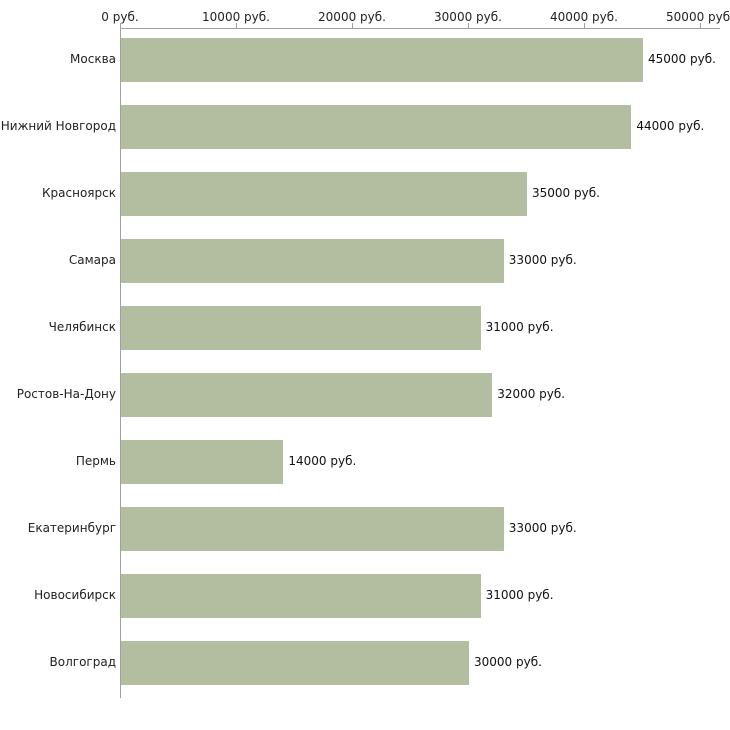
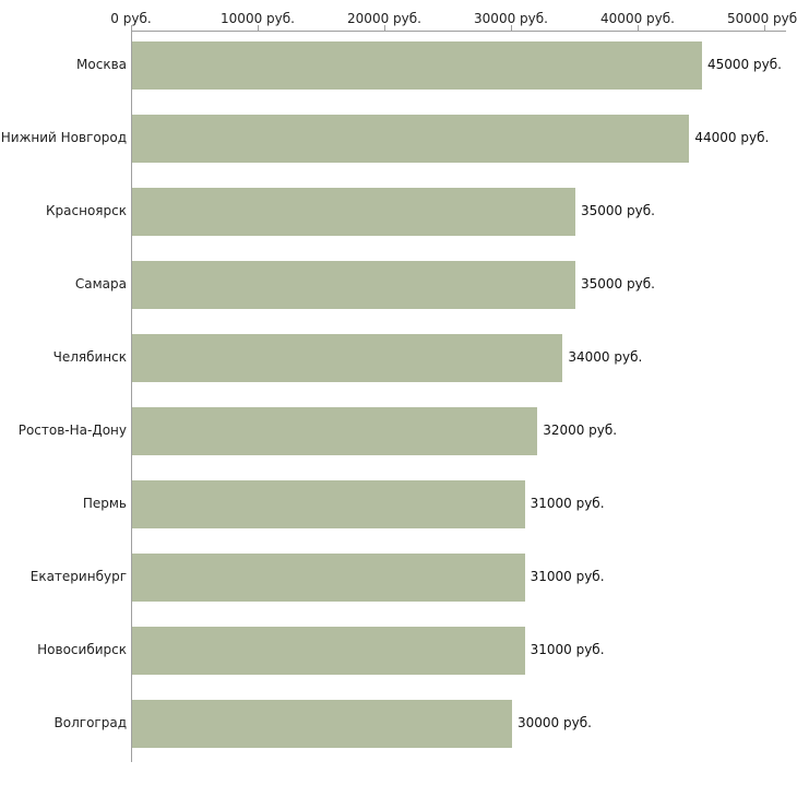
Самара: 33000 -> 35000
Челябинск: 31000 -> 34000
Пермь: 14000 -> 31000
Екатеринбург: 33000 -> 31000
